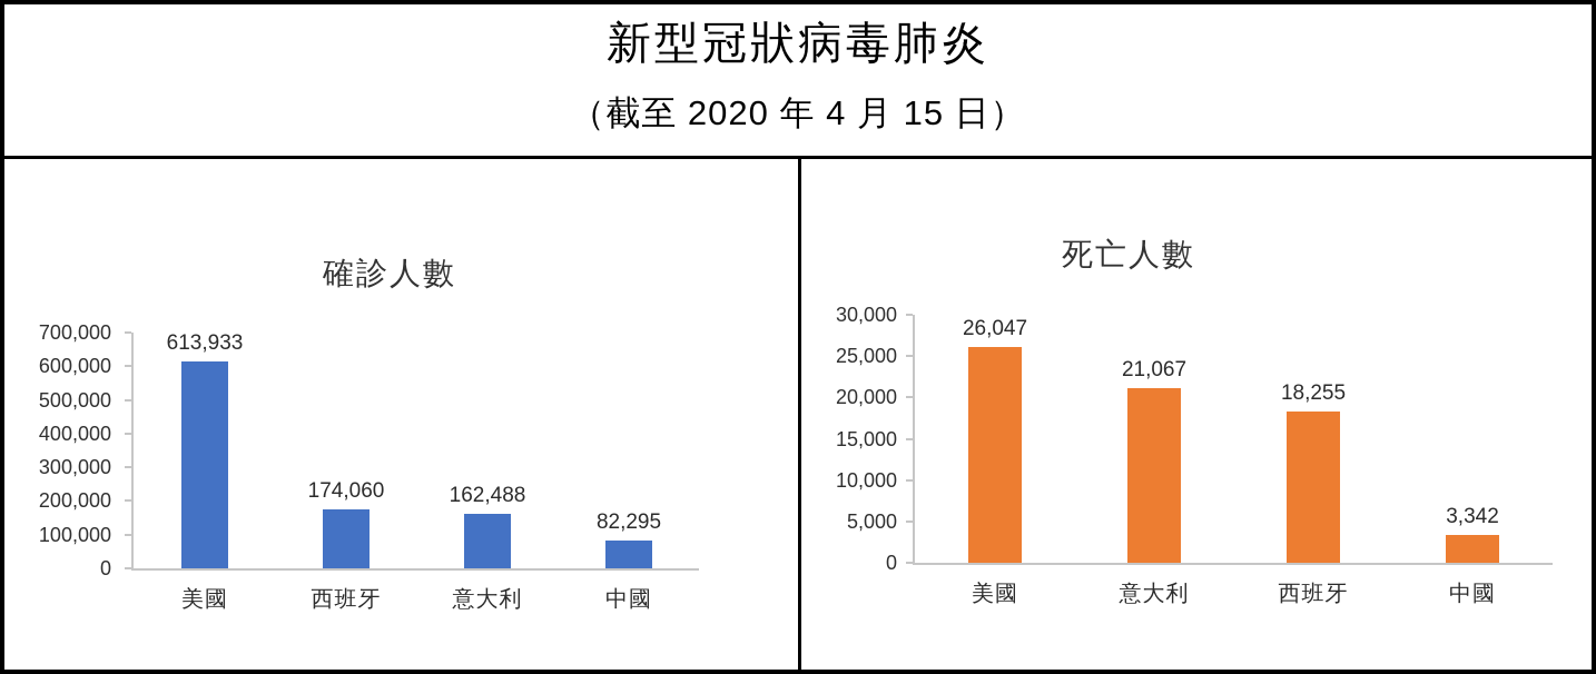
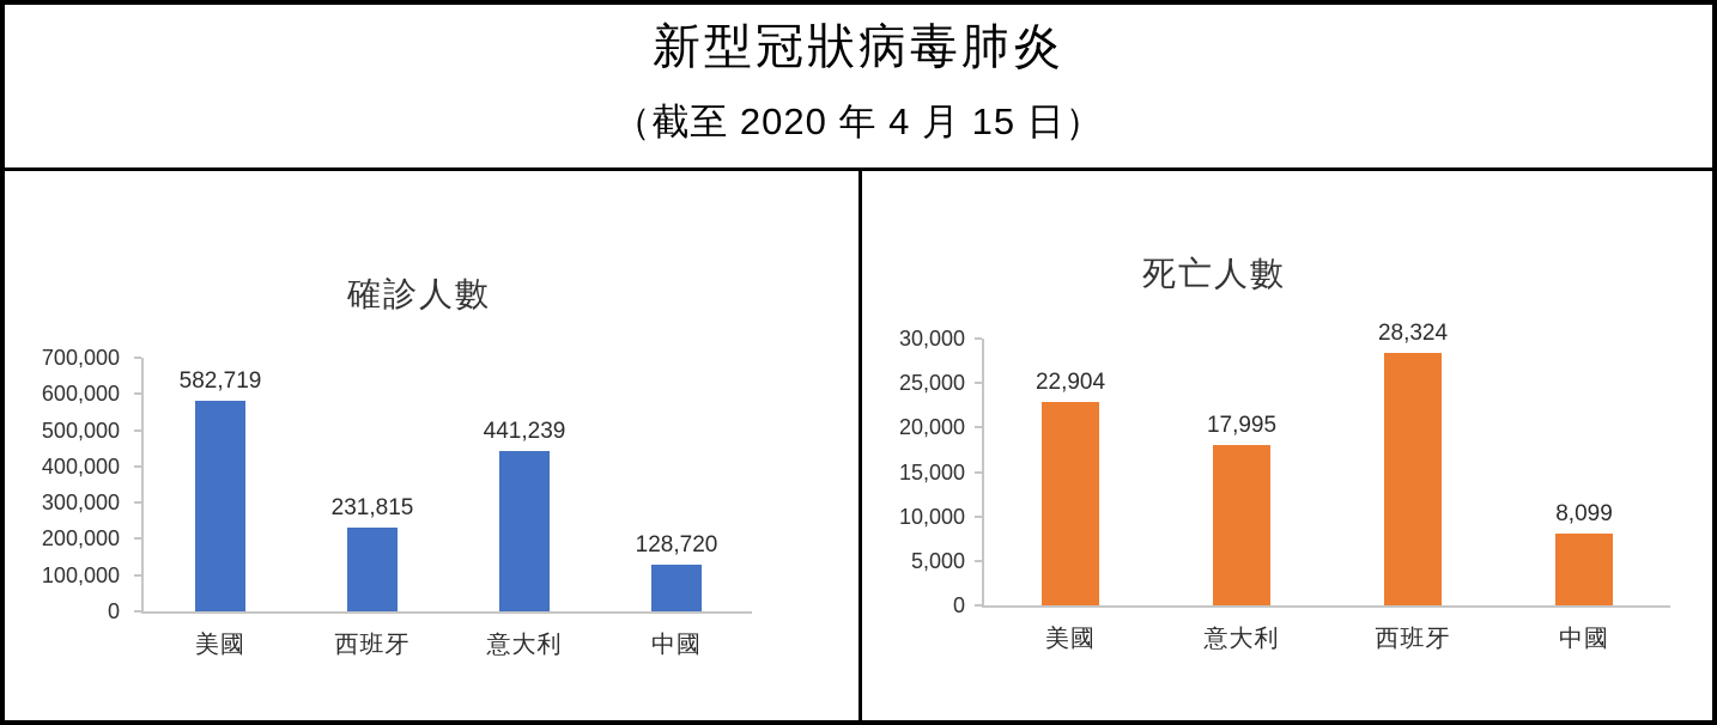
確診人數/美國: 613,933 -> 582,719
確診人數/西班牙: 174,060 -> 231,815
確診人數/意大利: 162,488 -> 441,239
確診人數/中國: 82,295 -> 128,720
死亡人數/美國: 26,047 -> 22,904
死亡人數/意大利: 21,067 -> 17,995
死亡人數/西班牙: 18,255 -> 28,324
死亡人數/中國: 3,342 -> 8,099
